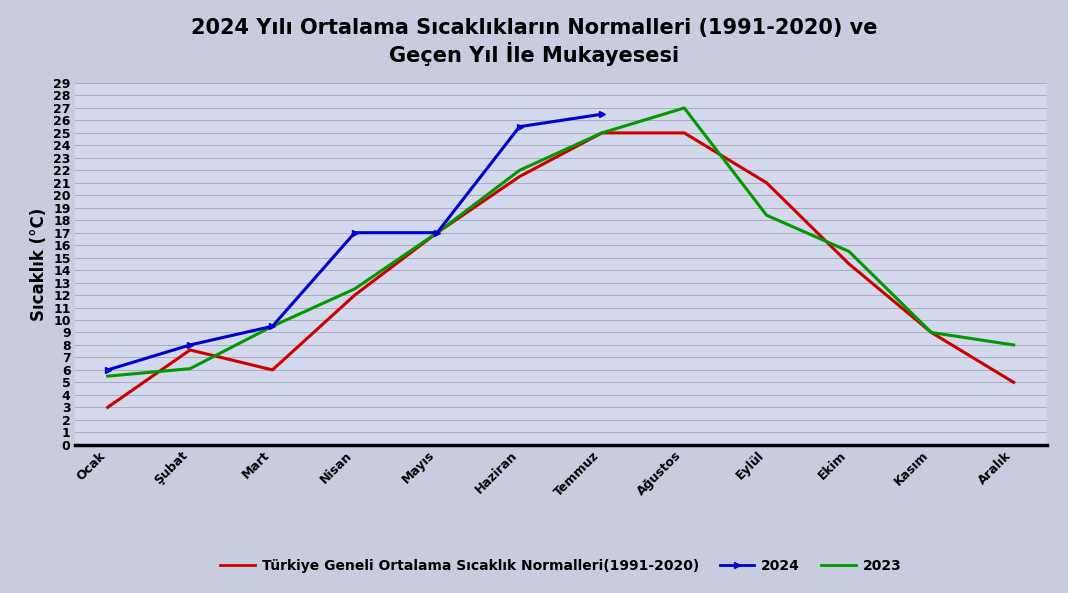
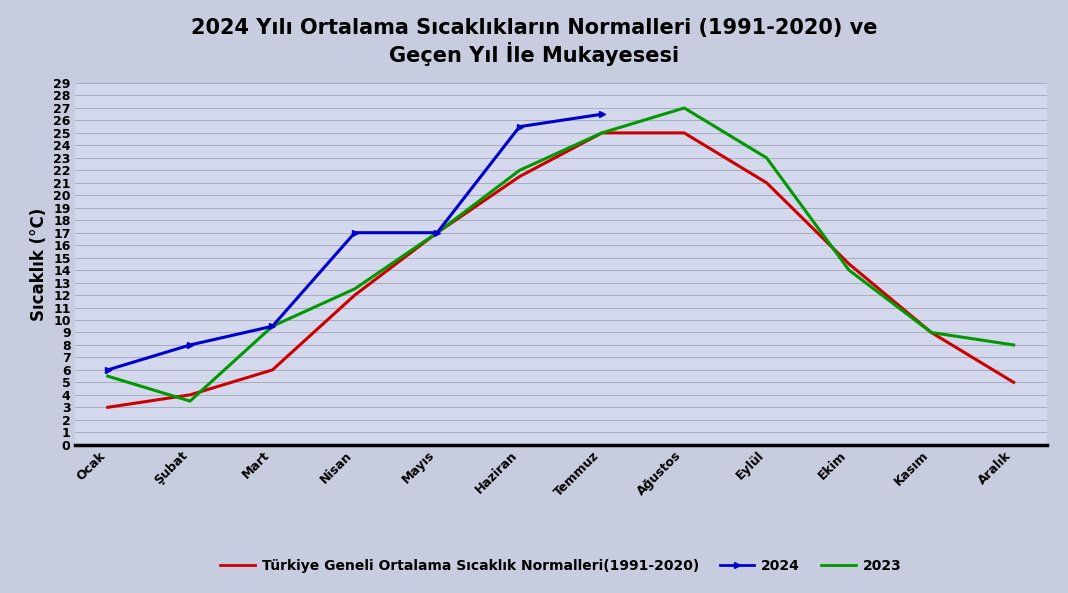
Türkiye Geneli Ortalama Sıcaklık Normalleri(1991-2020)/Şubat: 7.6 -> 4.0
2023/Şubat: 6.1 -> 3.5
2023/Eylül: 18.4 -> 23.0
2023/Ekim: 15.5 -> 14.0
